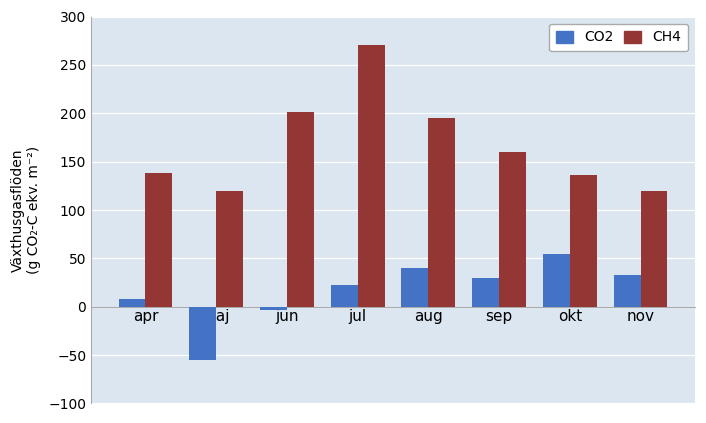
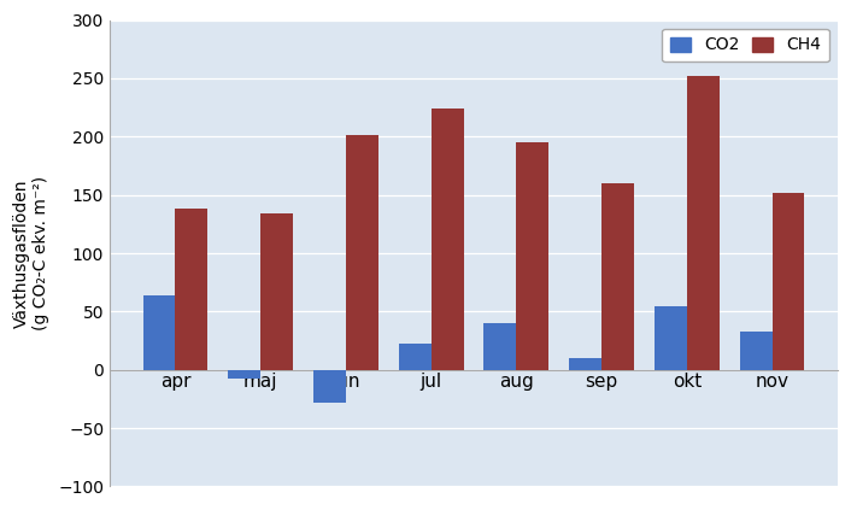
CO2/apr: 8 -> 64
CO2/maj: -55 -> -8
CH4/maj: 120 -> 134
CO2/jun: -3 -> -28
CH4/jul: 271 -> 224
CO2/sep: 30 -> 10
CH4/okt: 136 -> 252
CH4/nov: 120 -> 152
